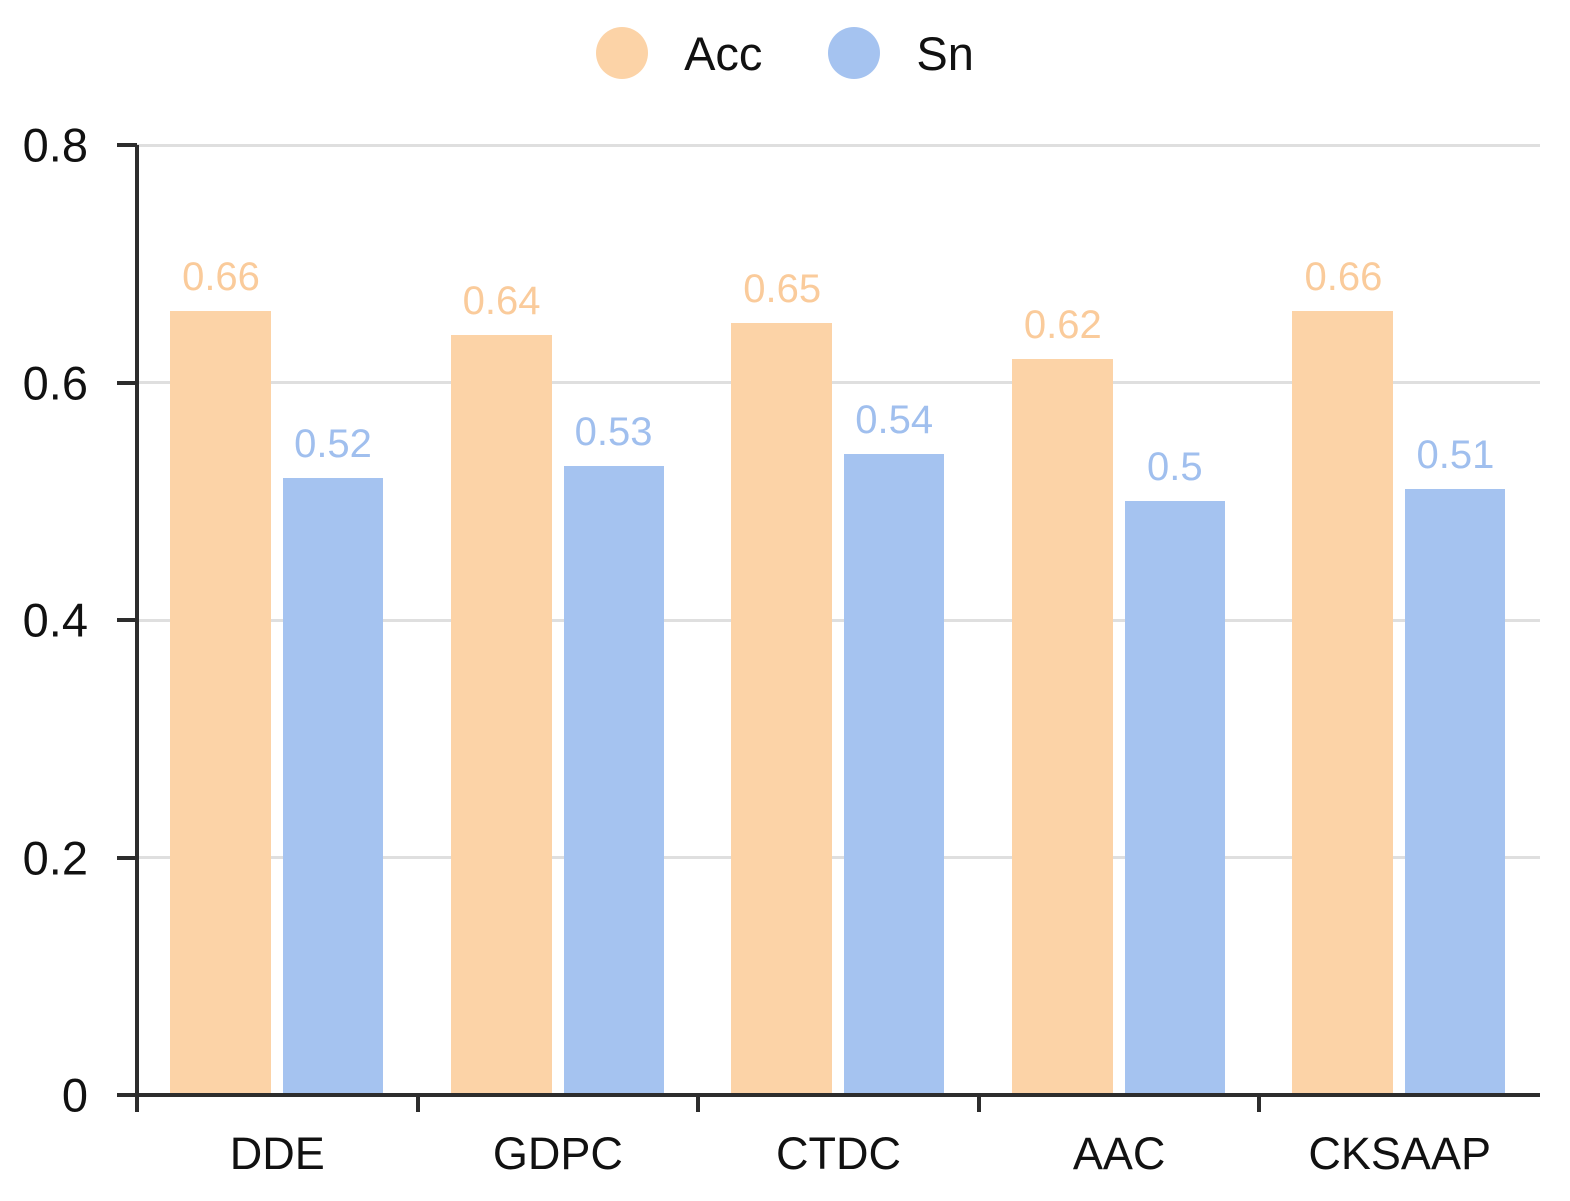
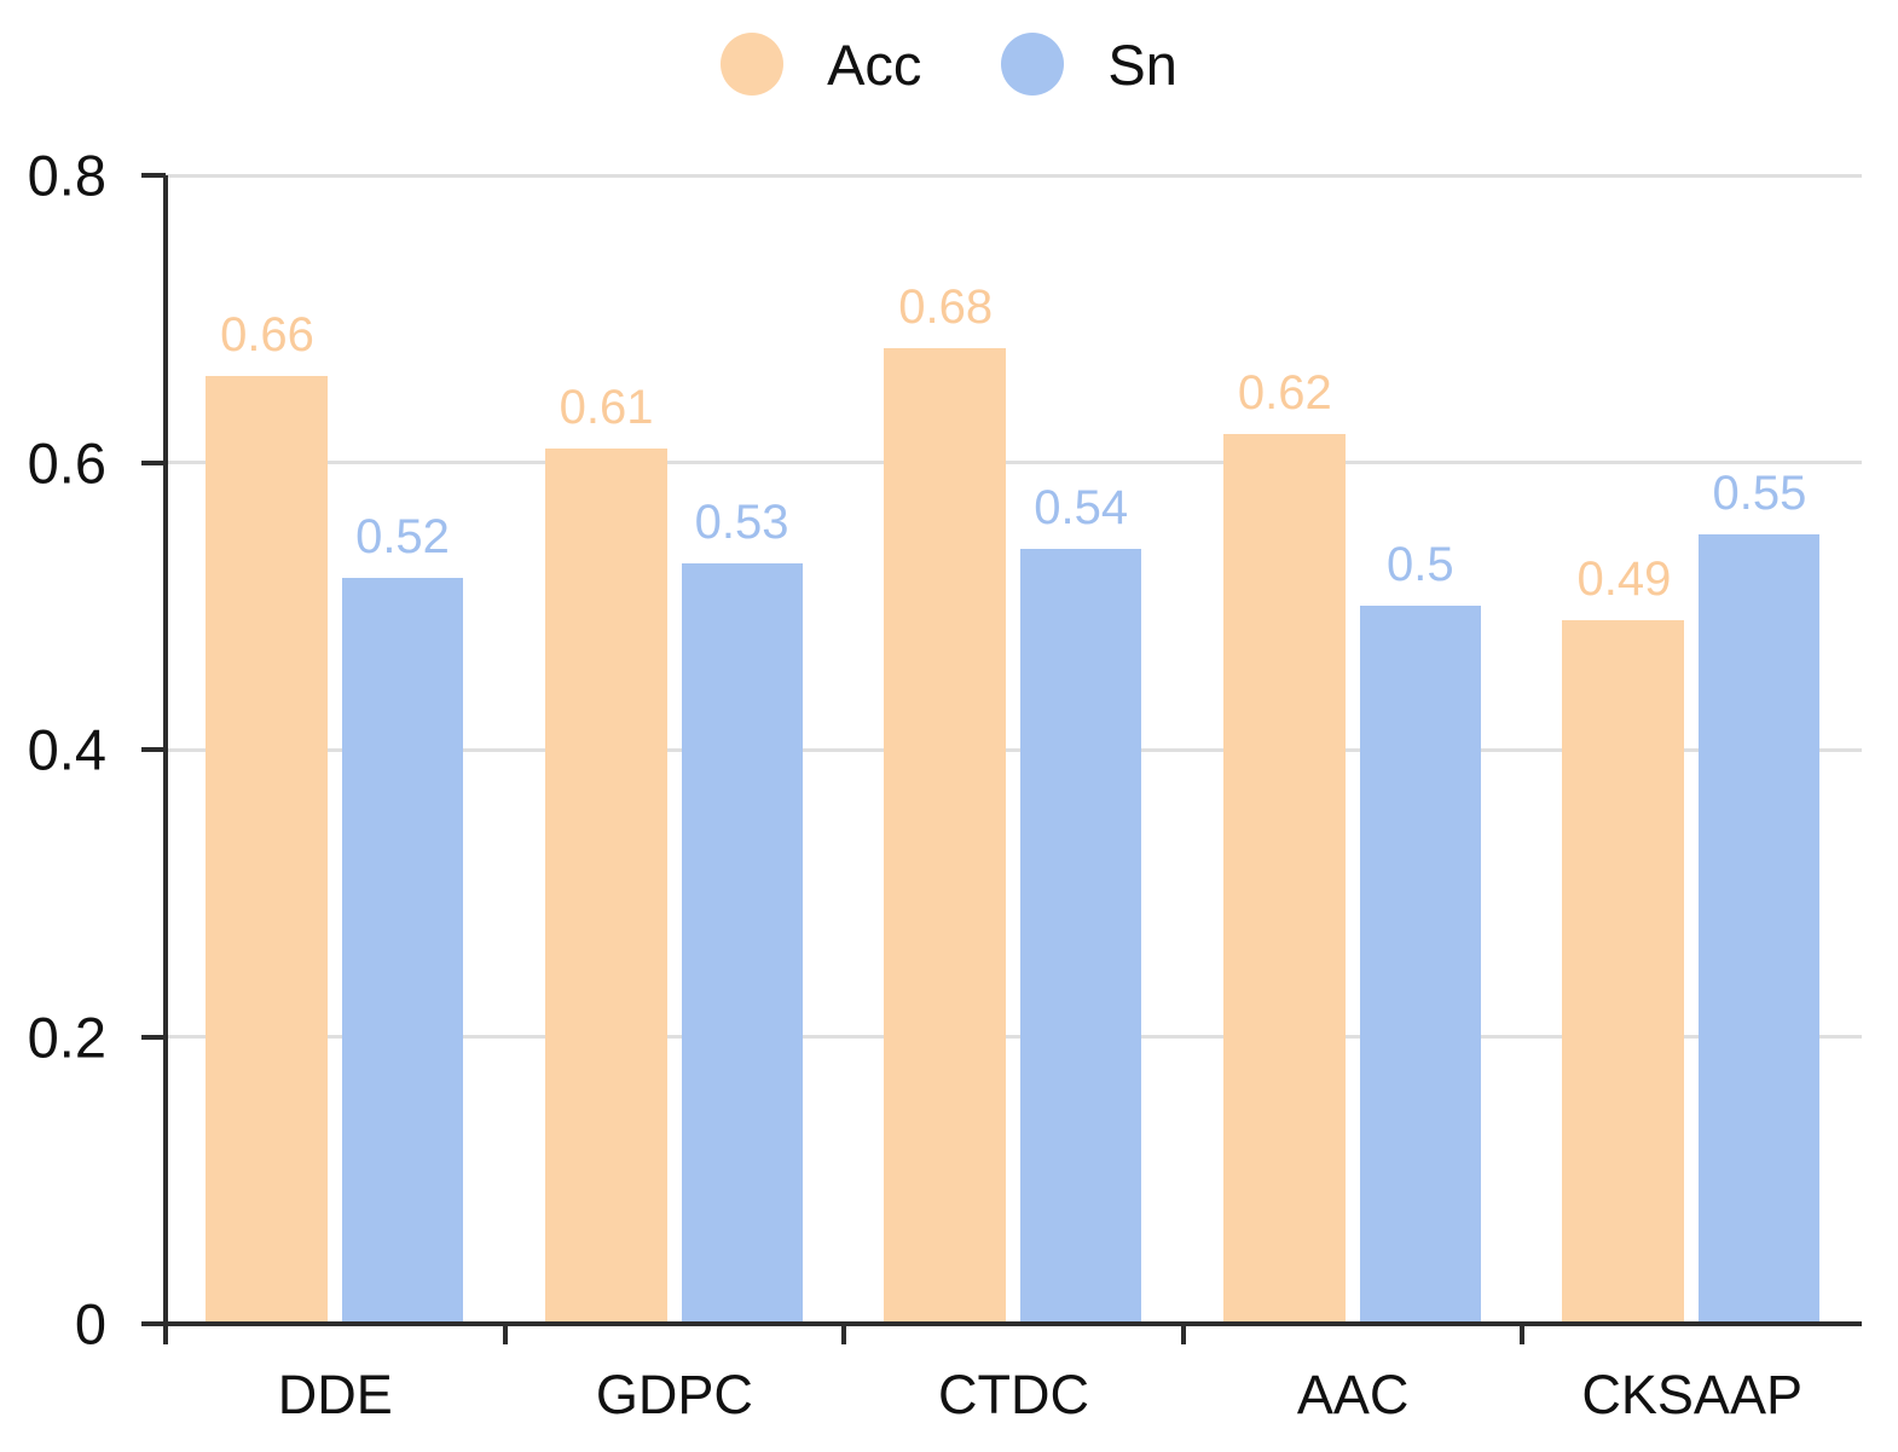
Acc/GDPC: 0.64 -> 0.61
Acc/CTDC: 0.65 -> 0.68
Acc/CKSAAP: 0.66 -> 0.49
Sn/CKSAAP: 0.51 -> 0.55
